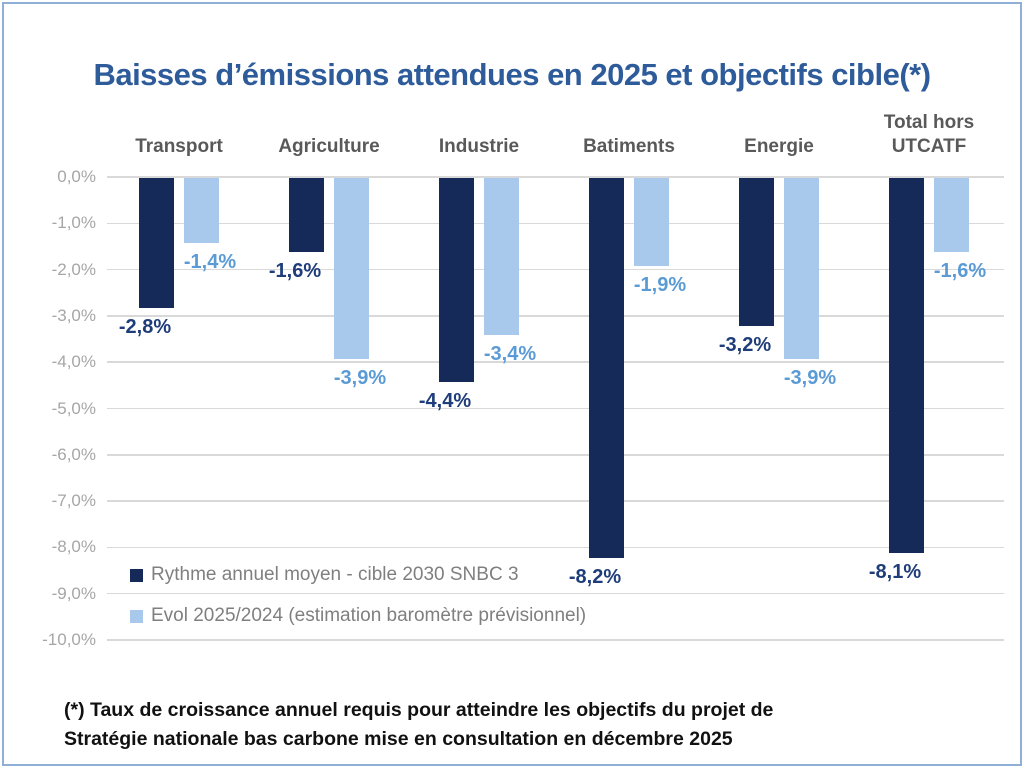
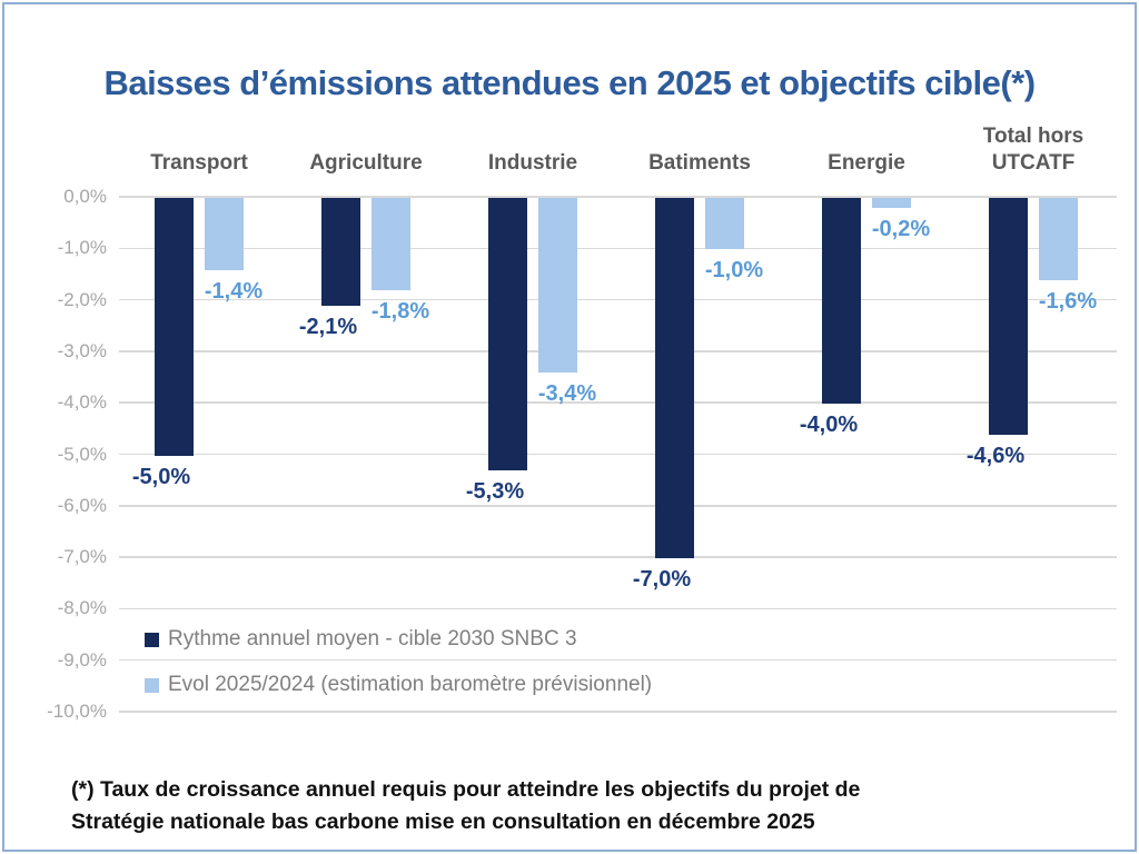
Rythme annuel moyen - cible 2030 SNBC 3/Transport: -2,8% -> -5,0%
Rythme annuel moyen - cible 2030 SNBC 3/Agriculture: -1,6% -> -2,1%
Evol 2025/2024 (estimation baromètre prévisionnel)/Agriculture: -3,9% -> -1,8%
Rythme annuel moyen - cible 2030 SNBC 3/Industrie: -4,4% -> -5,3%
Rythme annuel moyen - cible 2030 SNBC 3/Batiments: -8,2% -> -7,0%
Evol 2025/2024 (estimation baromètre prévisionnel)/Batiments: -1,9% -> -1,0%
Rythme annuel moyen - cible 2030 SNBC 3/Energie: -3,2% -> -4,0%
Evol 2025/2024 (estimation baromètre prévisionnel)/Energie: -3,9% -> -0,2%
Rythme annuel moyen - cible 2030 SNBC 3/Total hors UTCATF: -8,1% -> -4,6%
